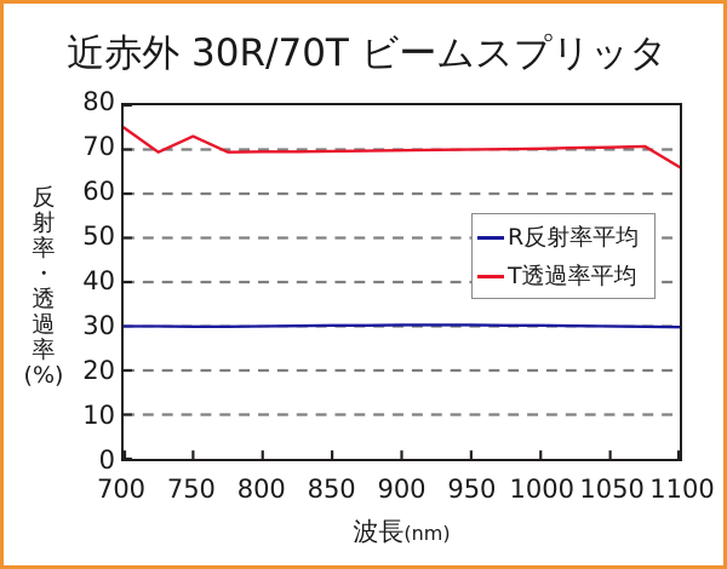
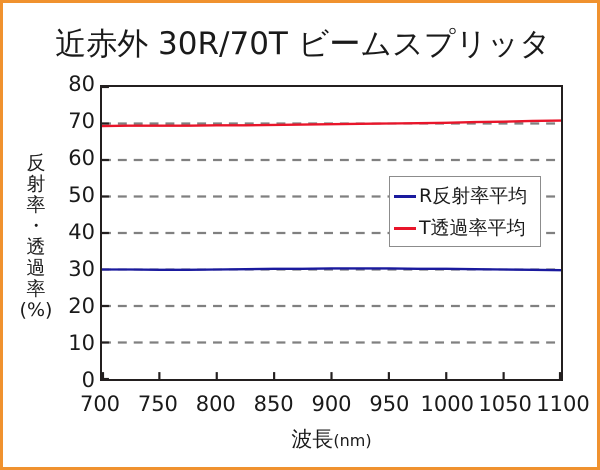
T透過率平均/700: 75 -> 69
T透過率平均/750: 73 -> 69
T透過率平均/1100: 66 -> 71
